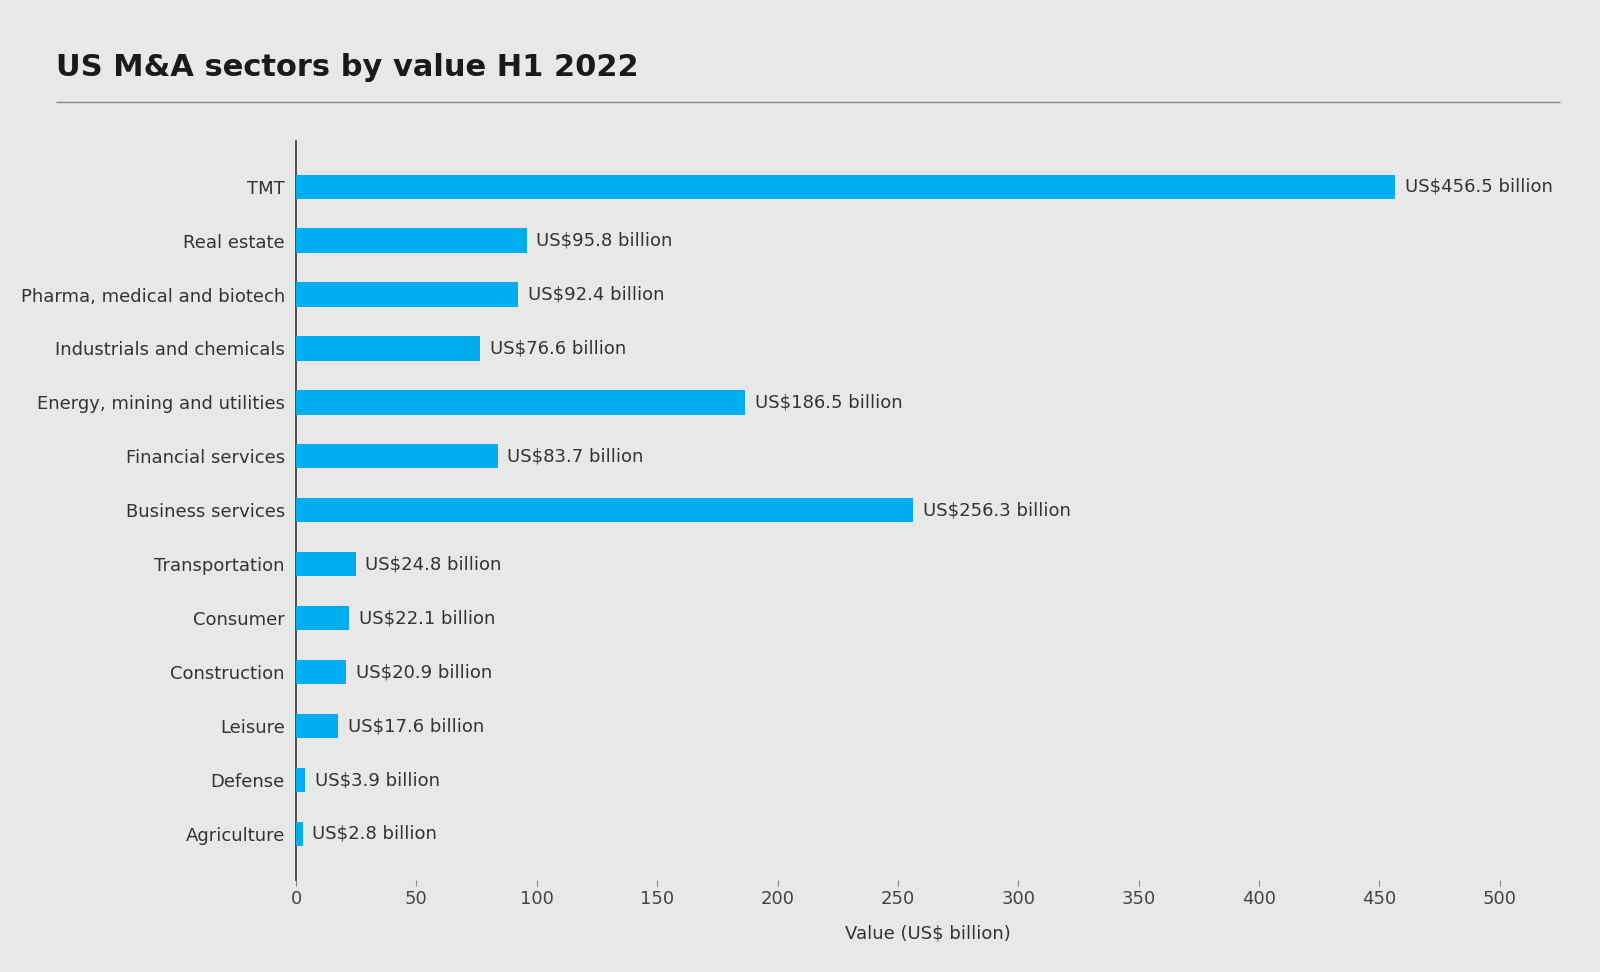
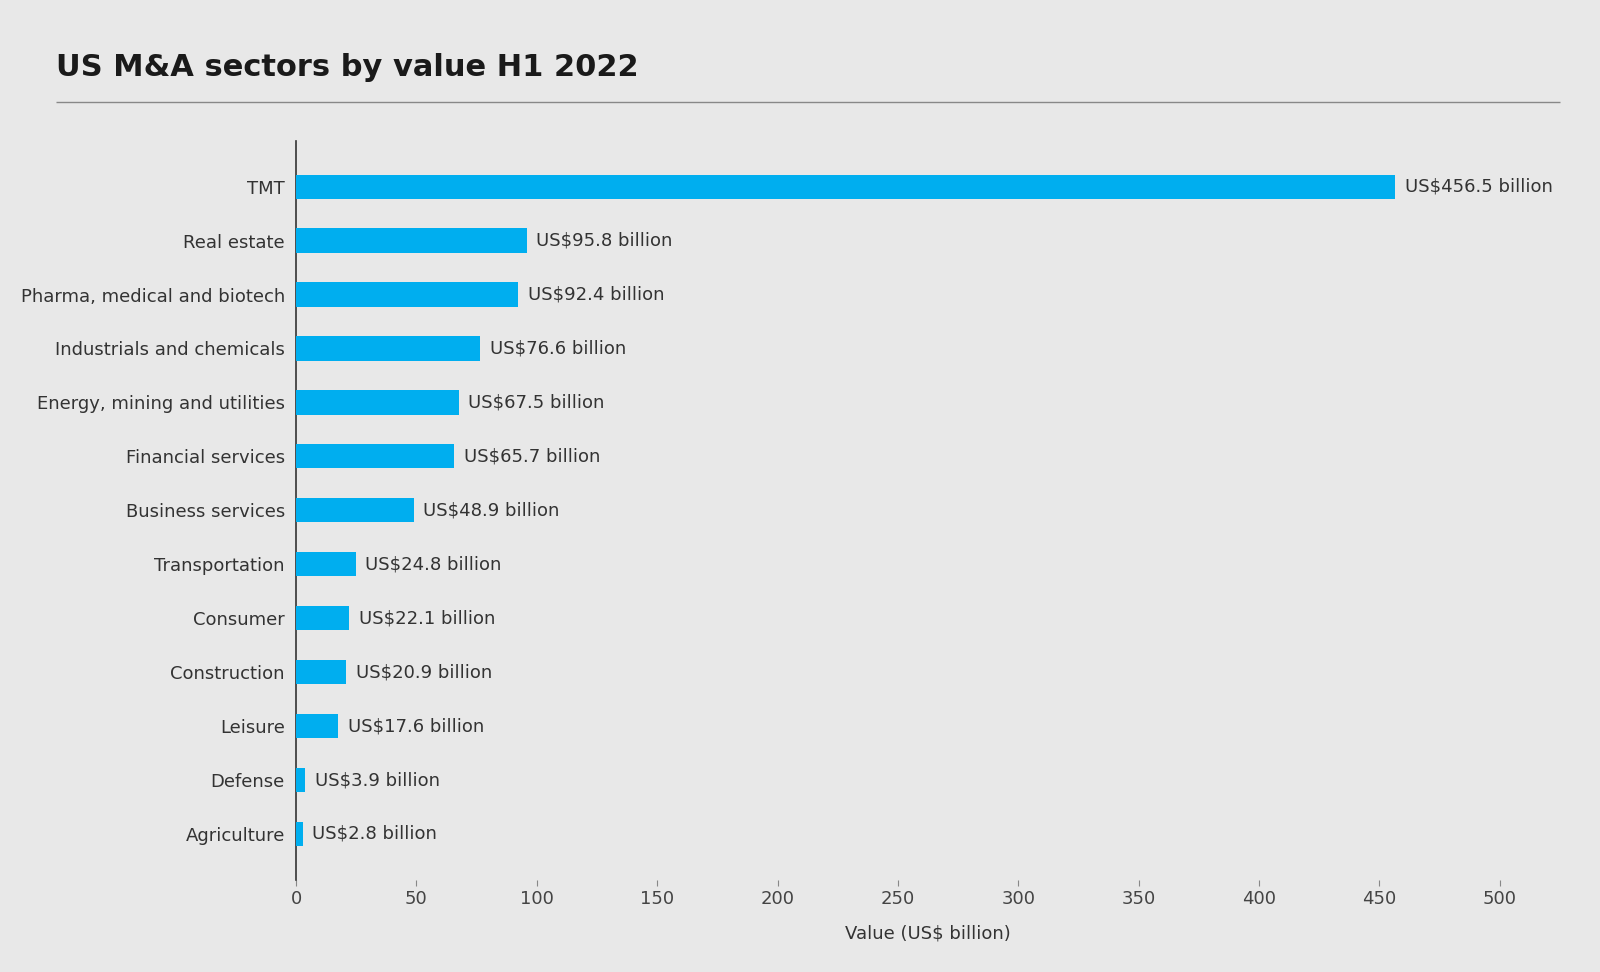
Energy, mining and utilities: US$186.5 -> US$67.5
Financial services: US$83.7 -> US$65.7
Business services: US$256.3 -> US$48.9
